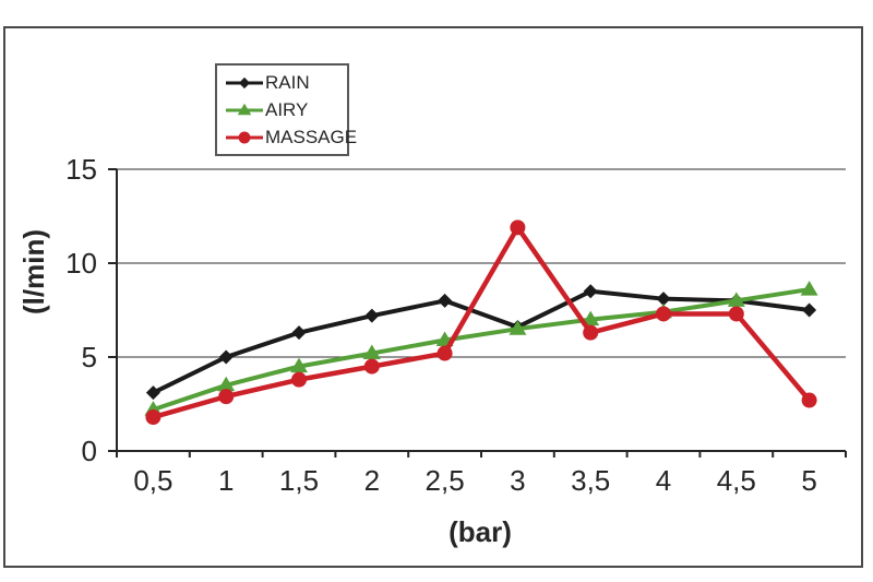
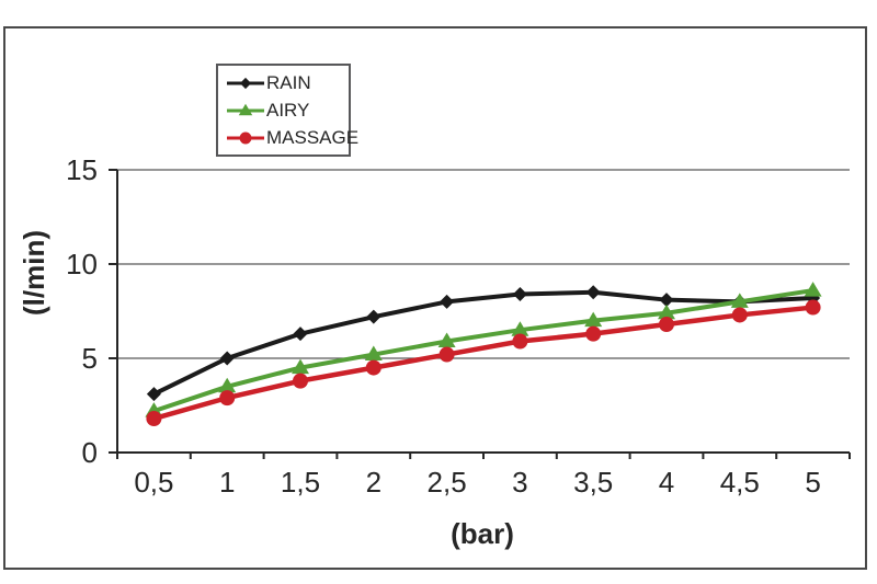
RAIN/3: 6.6 -> 8.4
MASSAGE/3: 11.9 -> 5.9
MASSAGE/4: 7.3 -> 6.8
RAIN/5: 7.5 -> 8.2
MASSAGE/5: 2.7 -> 7.7
